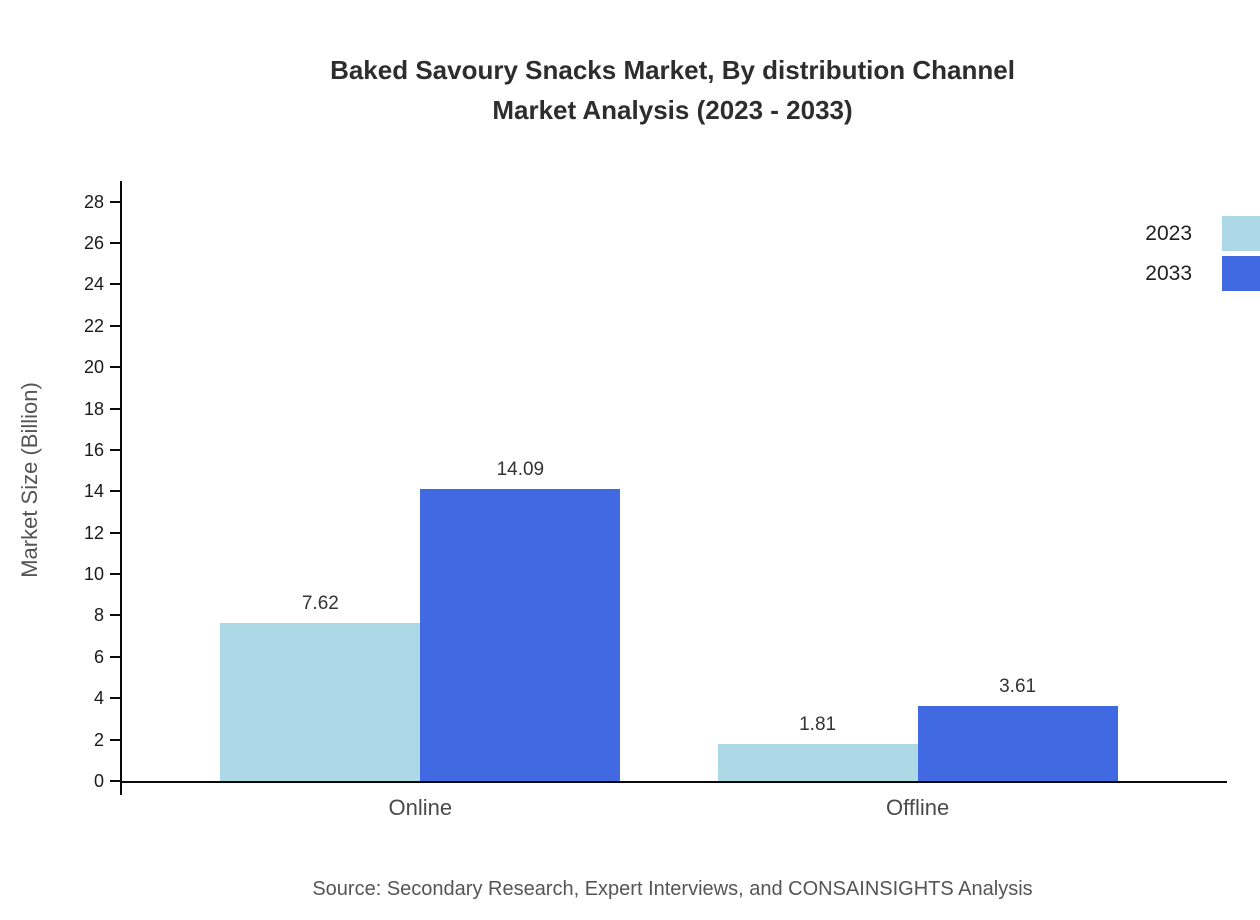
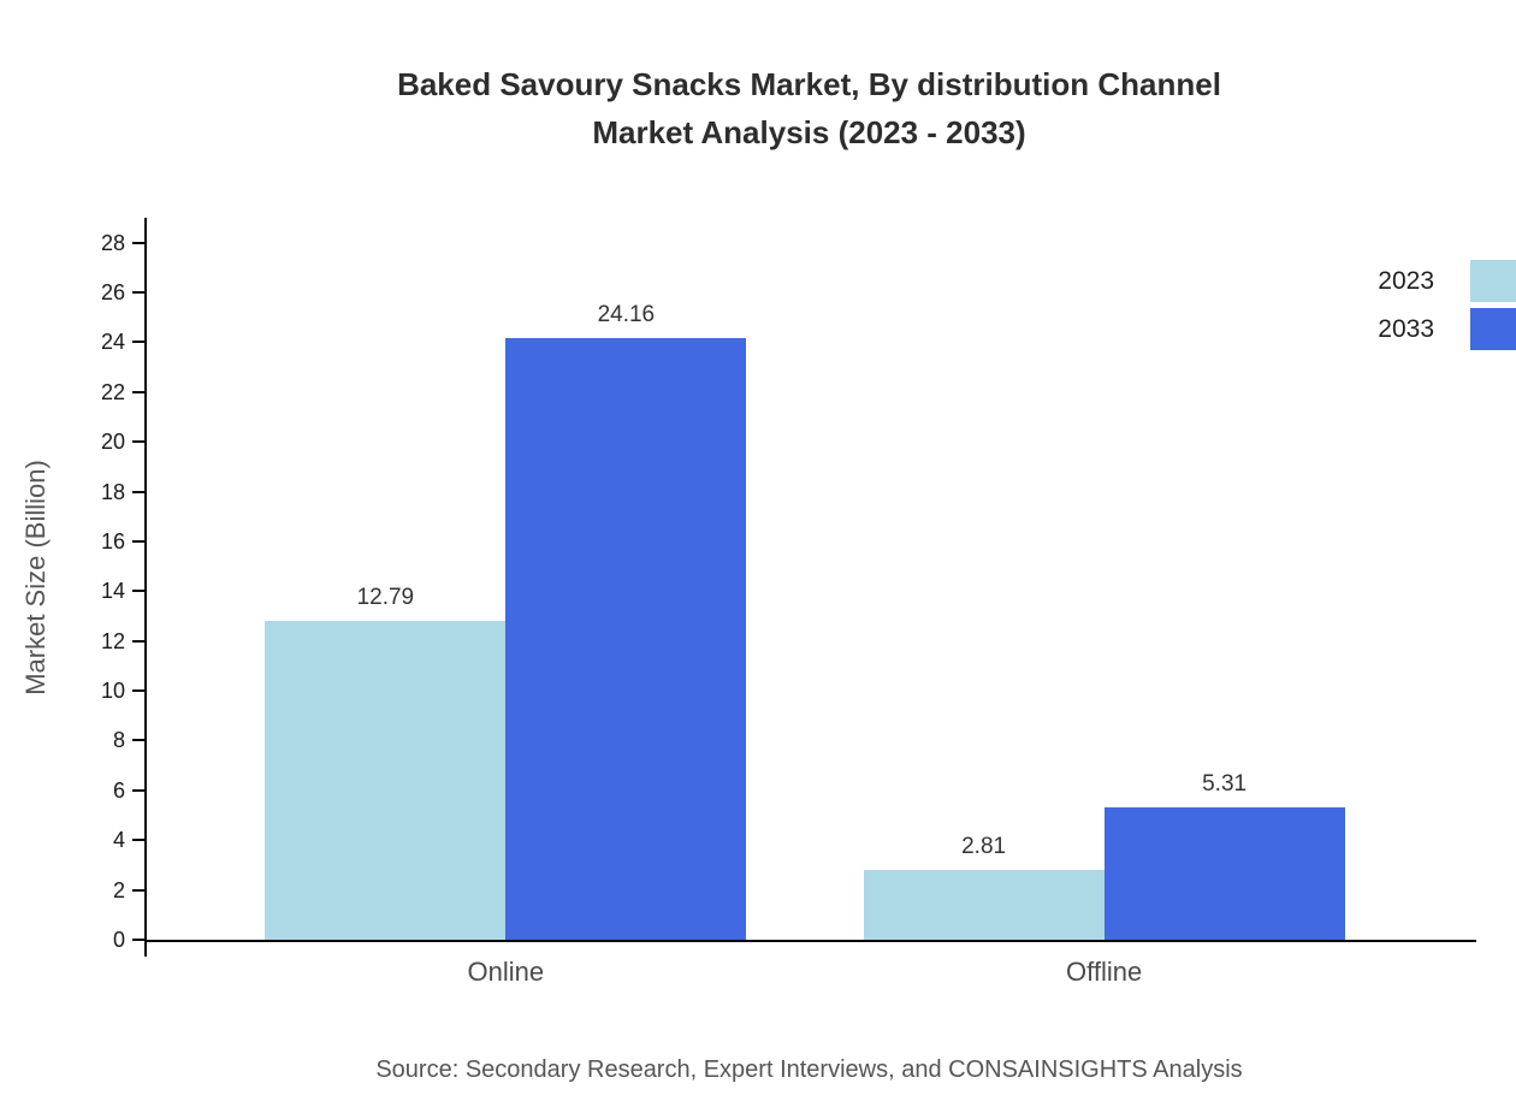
2023/Online: 7.62 -> 12.79
2033/Online: 14.09 -> 24.16
2023/Offline: 1.81 -> 2.81
2033/Offline: 3.61 -> 5.31
